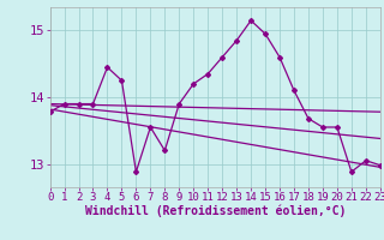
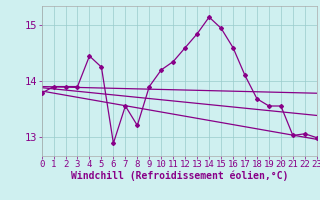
21: 12.88 -> 13.02
